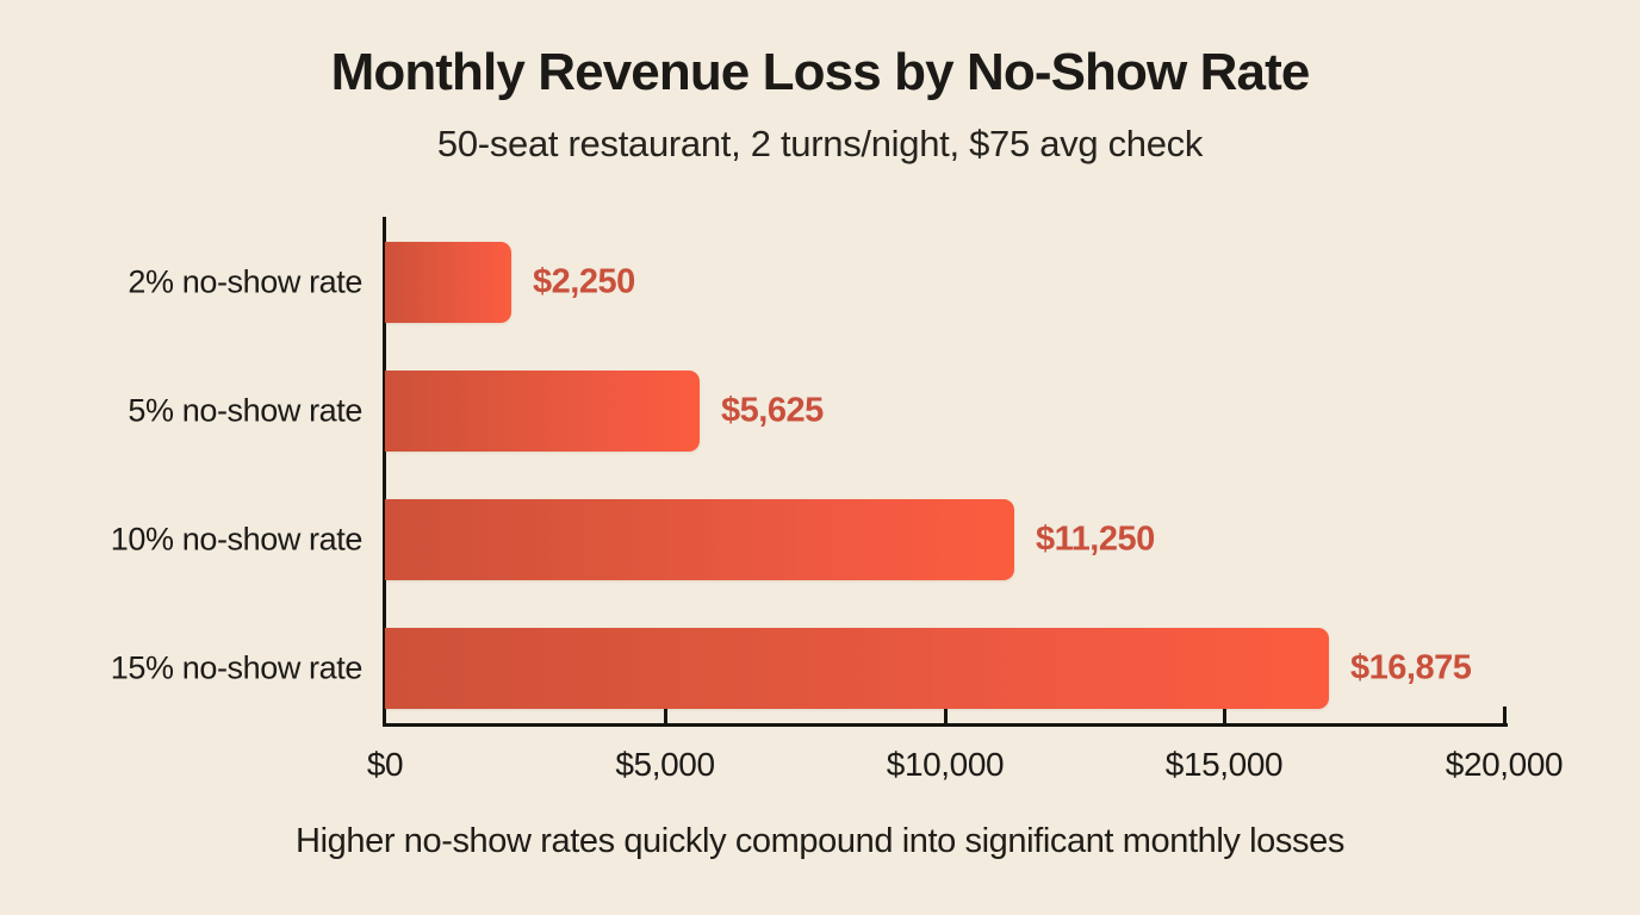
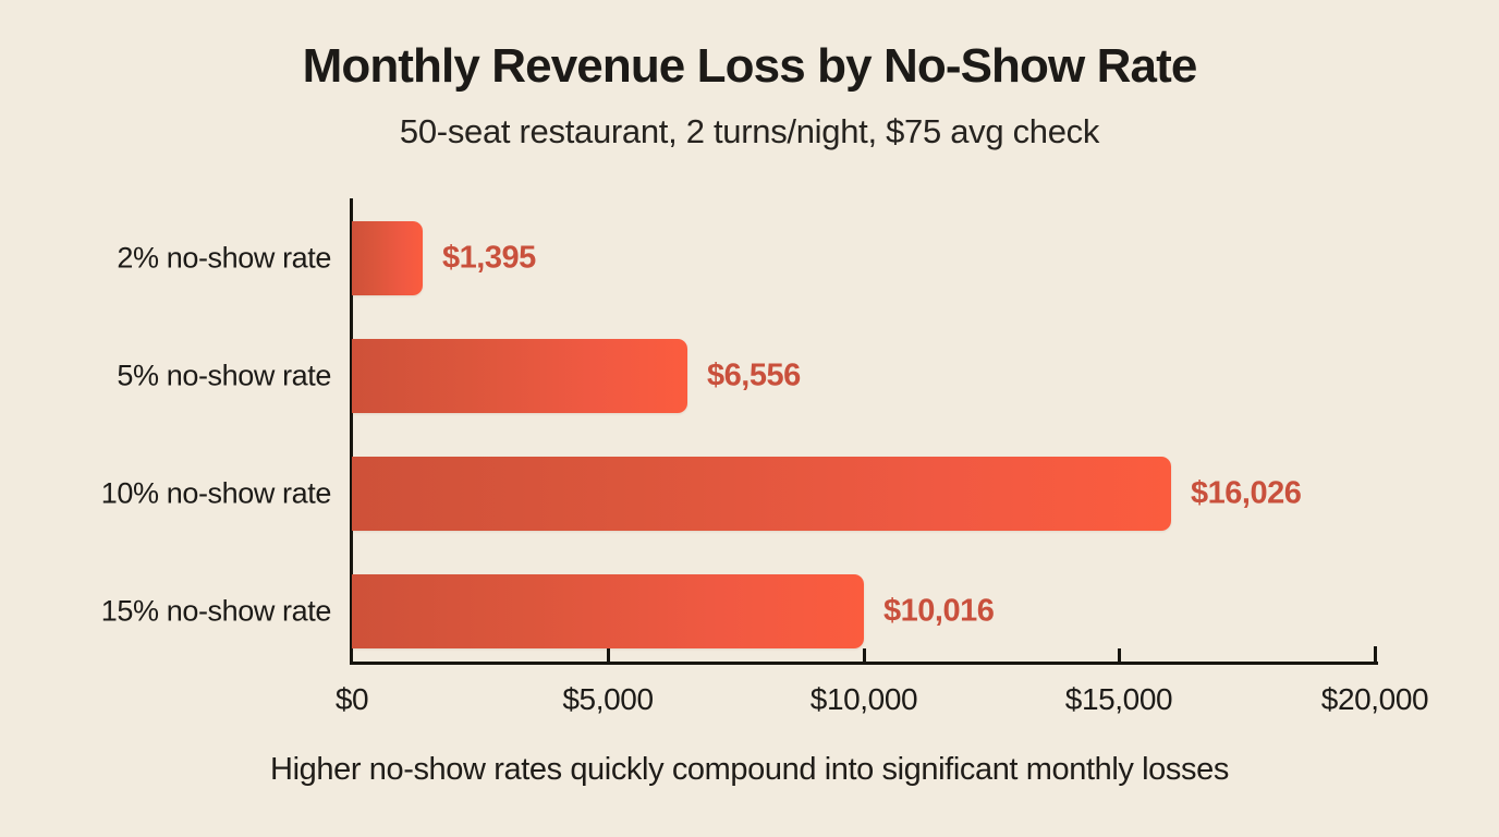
2% no-show rate: $2,250 -> $1,395
5% no-show rate: $5,625 -> $6,556
10% no-show rate: $11,250 -> $16,026
15% no-show rate: $16,875 -> $10,016
